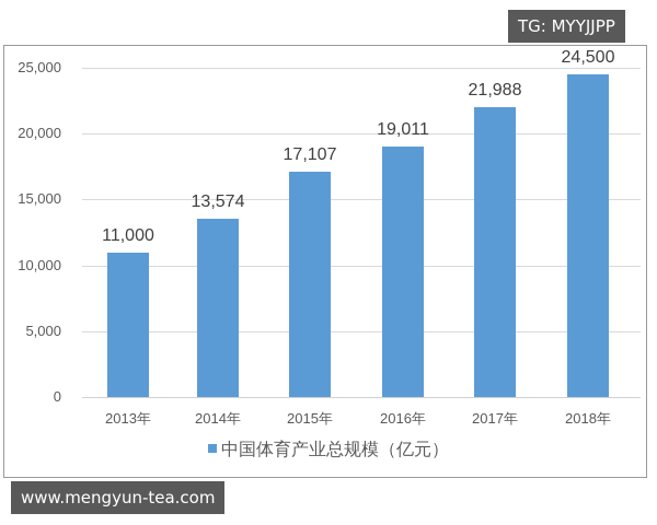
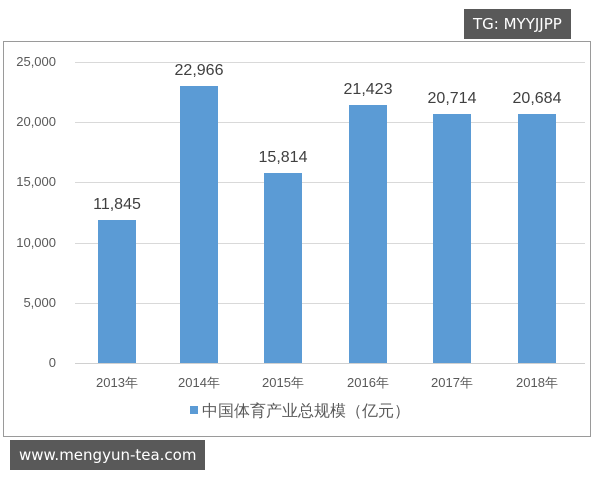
2013年: 11,000 -> 11,845
2014年: 13,574 -> 22,966
2015年: 17,107 -> 15,814
2016年: 19,011 -> 21,423
2017年: 21,988 -> 20,714
2018年: 24,500 -> 20,684
